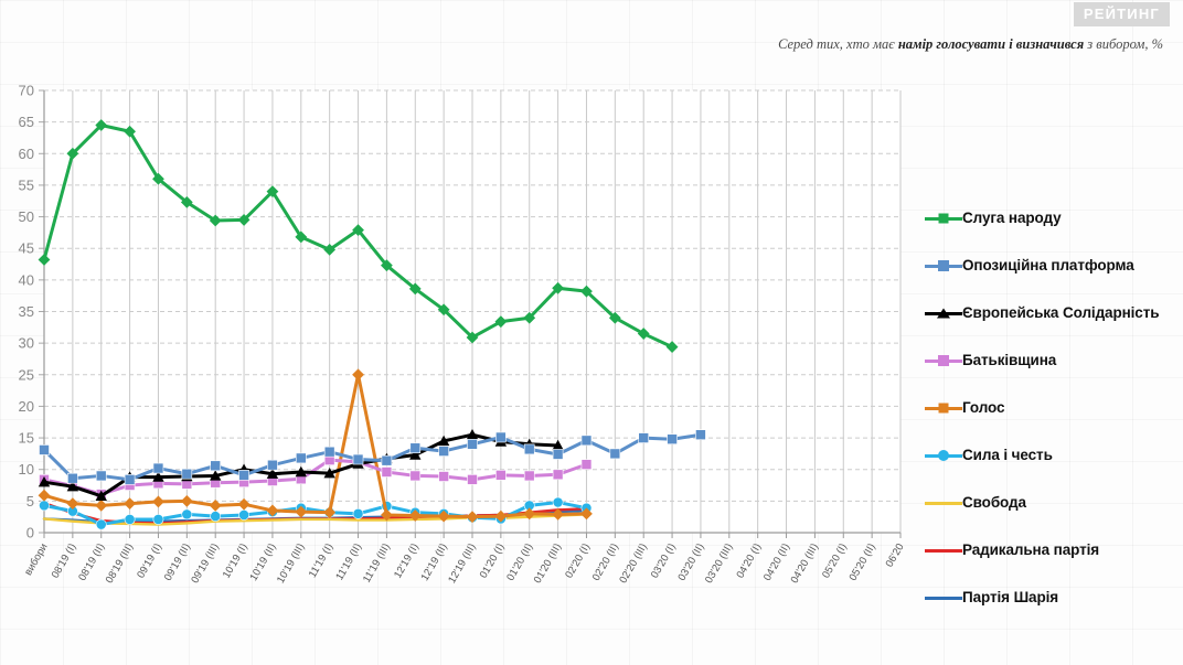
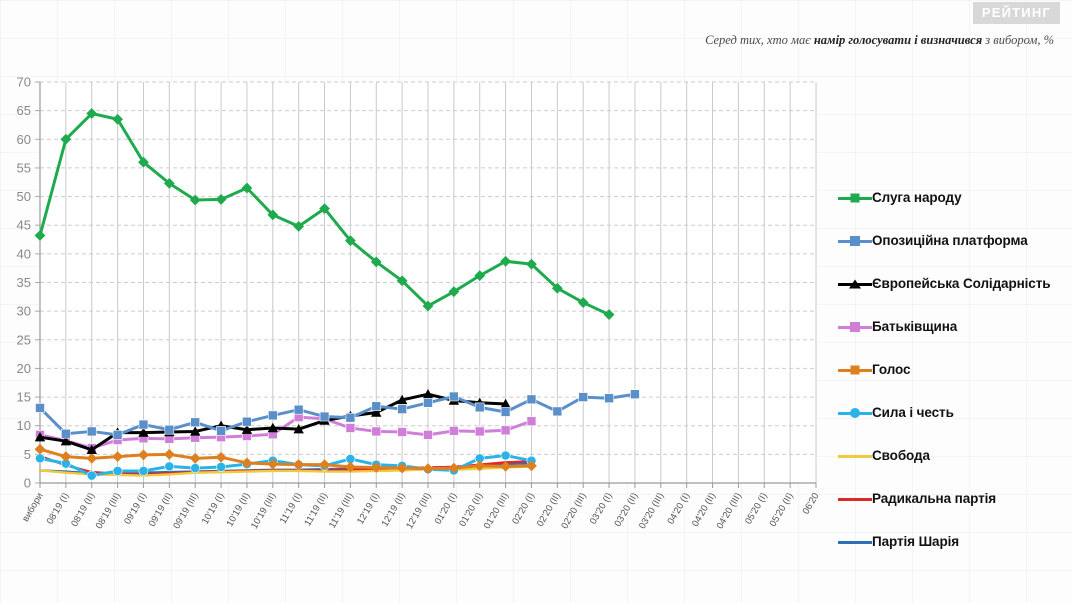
Слуга народу/10'19 (II): 54 -> 52
Голос/11'19 (II): 25 -> 3
Слуга народу/01'20 (II): 34 -> 36
